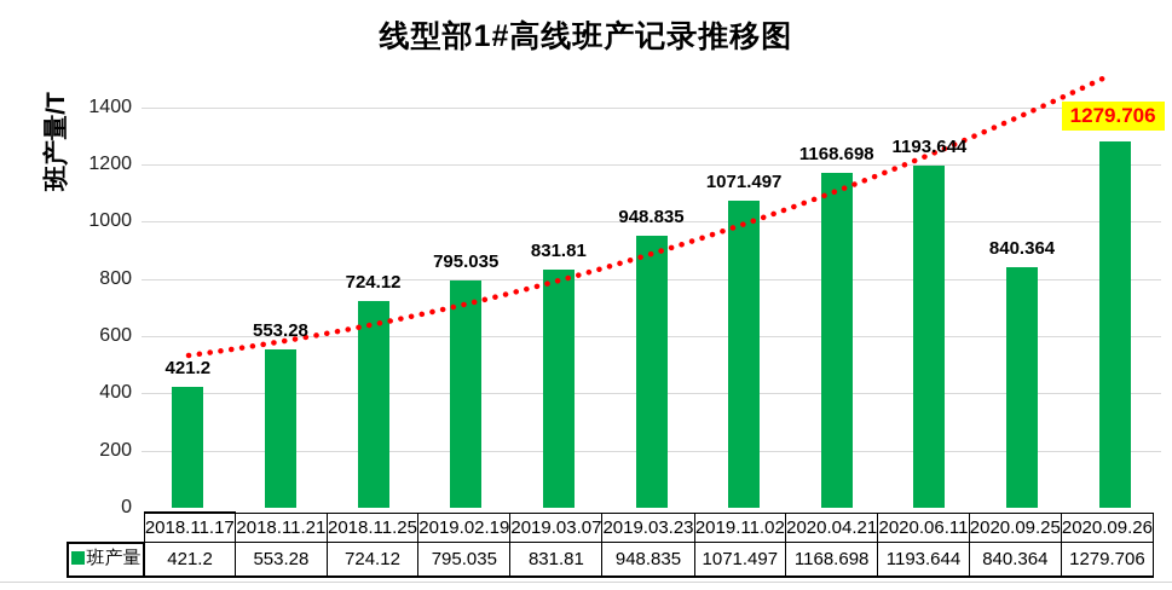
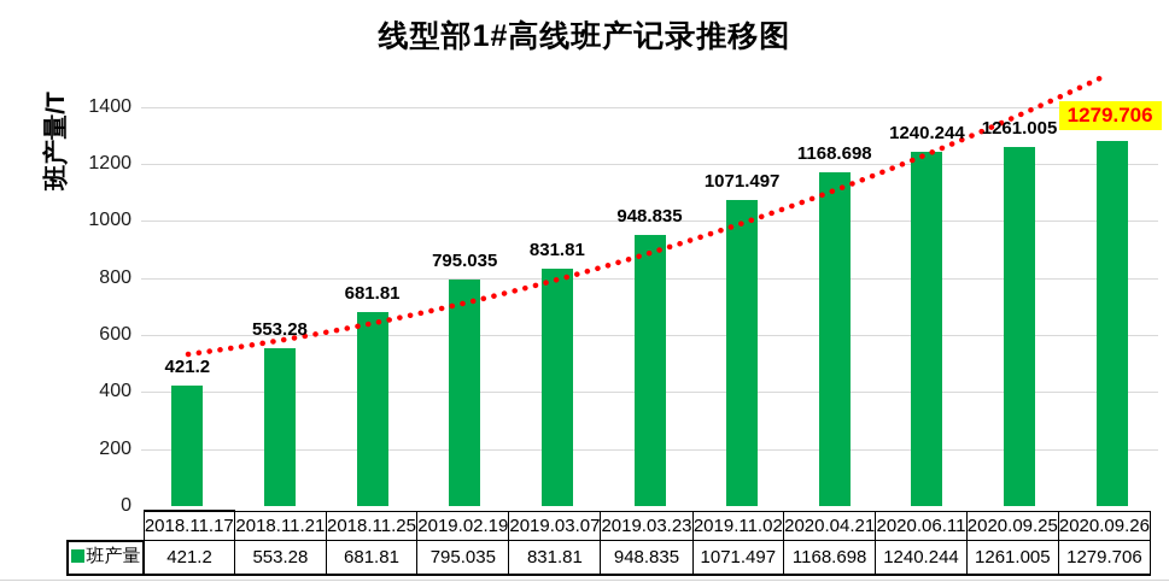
2018.11.25: 724.12 -> 681.81
2020.06.11: 1193.644 -> 1240.244
2020.09.25: 840.364 -> 1261.005
